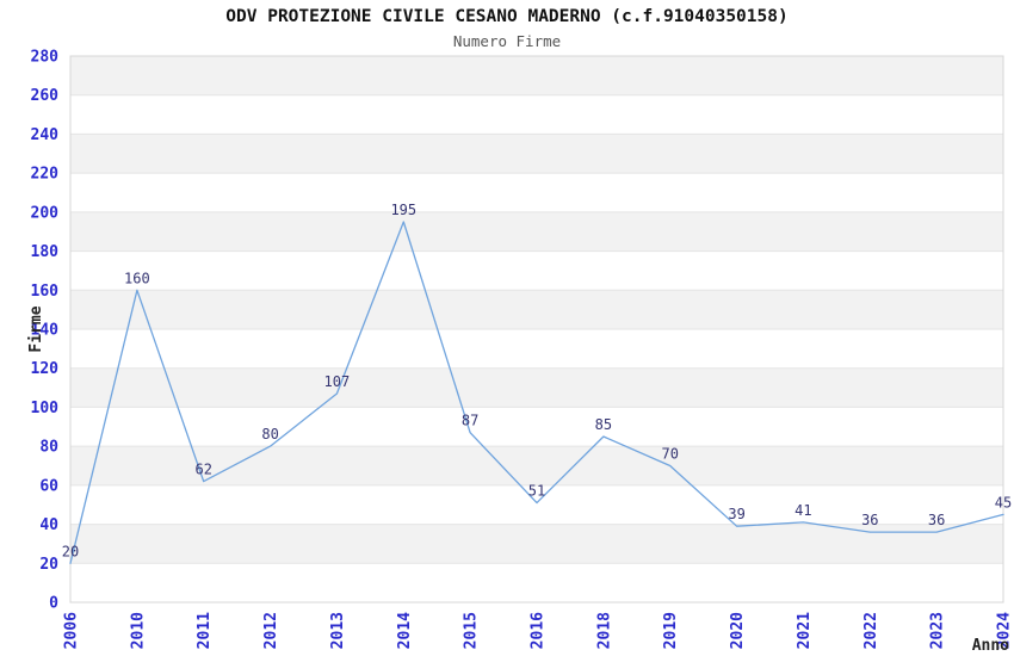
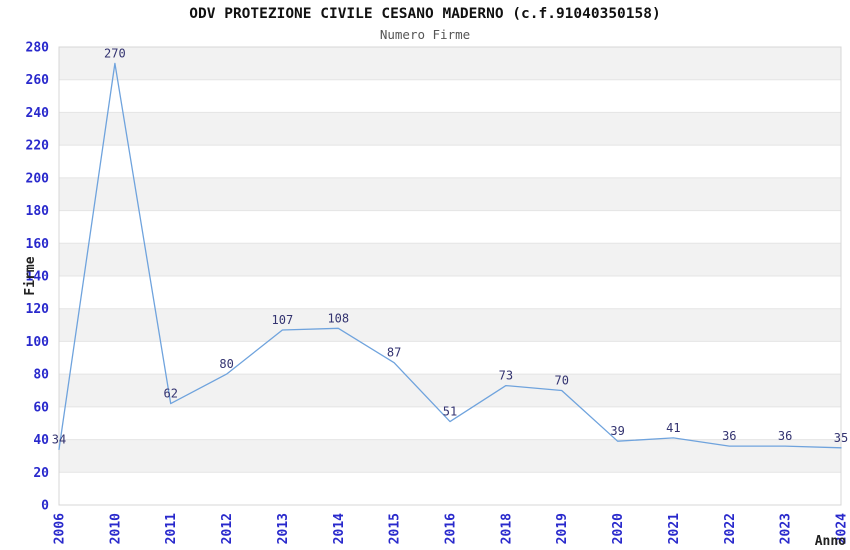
2006: 20 -> 34
2010: 160 -> 270
2014: 195 -> 108
2018: 85 -> 73
2024: 45 -> 35
